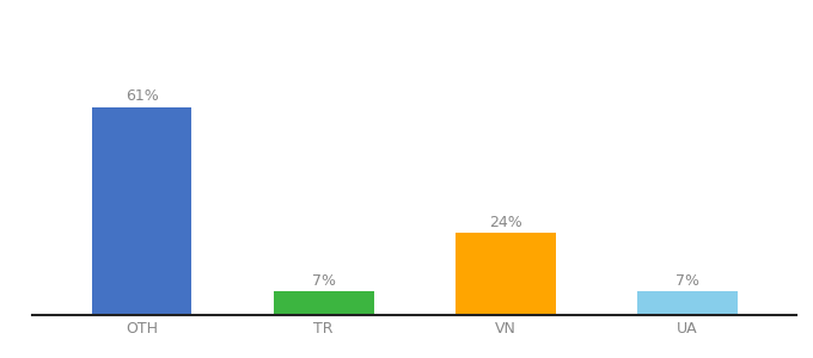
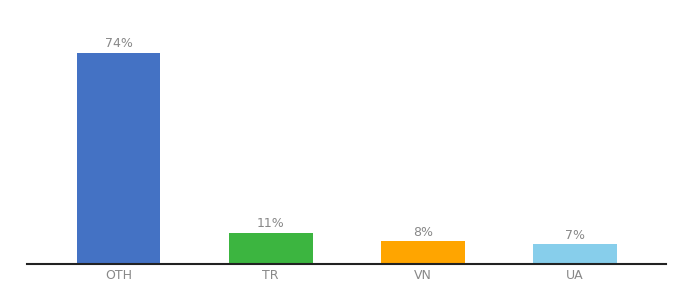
OTH: 61% -> 74%
TR: 7% -> 11%
VN: 24% -> 8%
